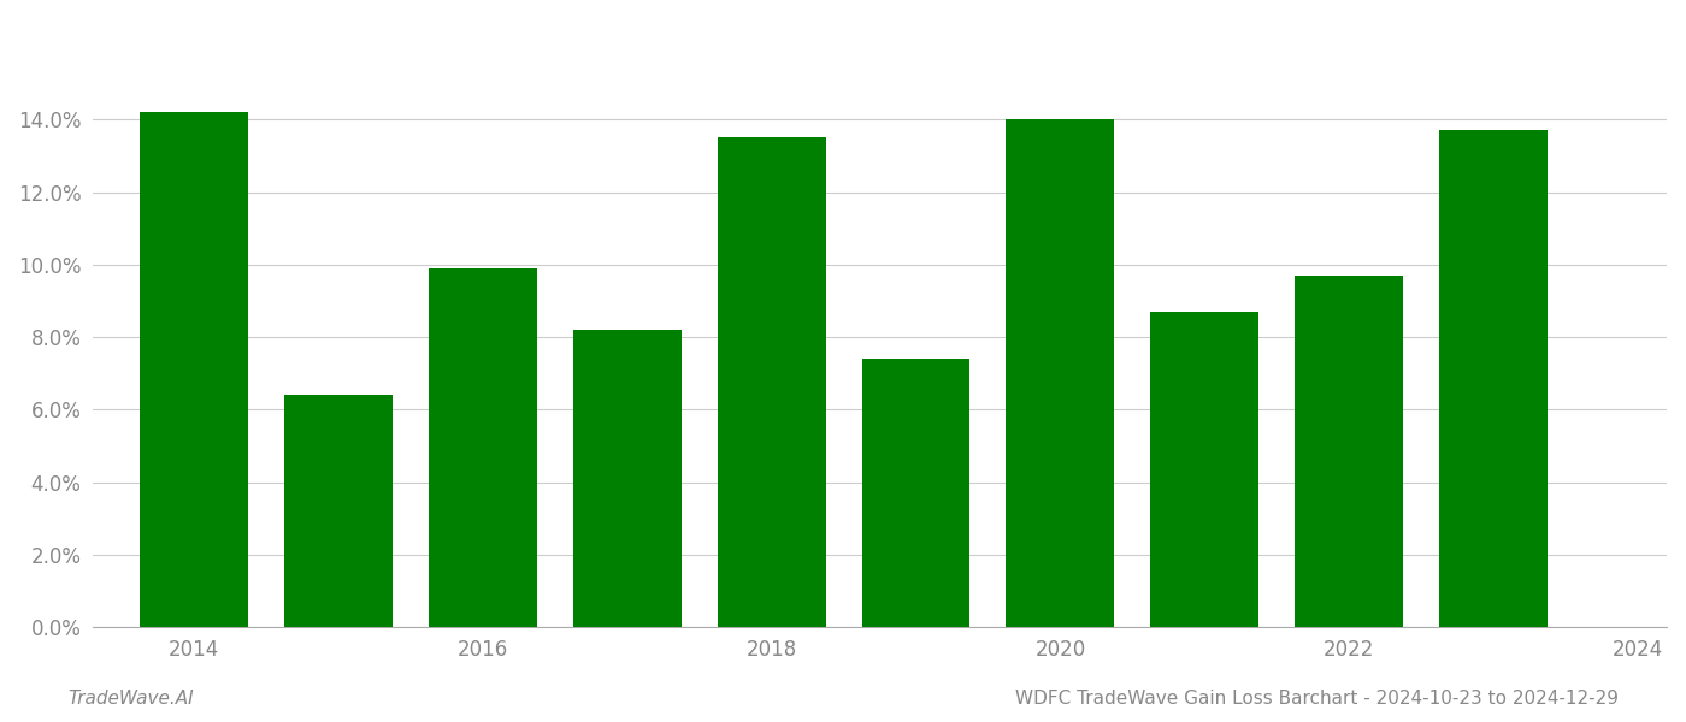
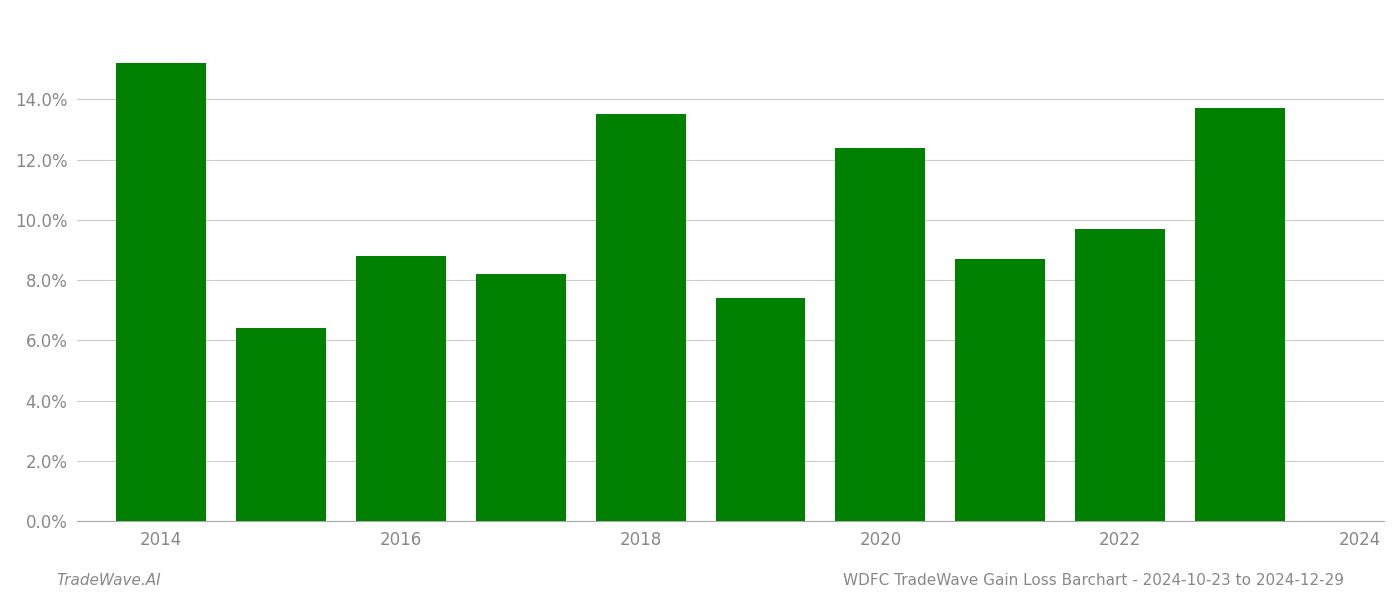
2014: 14.2% -> 15.2%
2016: 9.9% -> 8.8%
2020: 14.0% -> 12.4%
